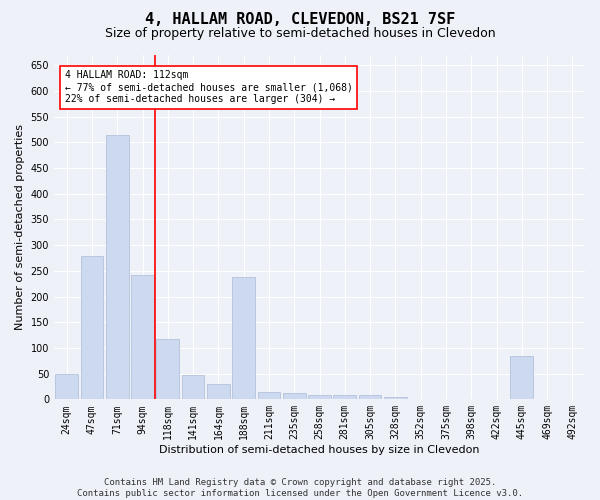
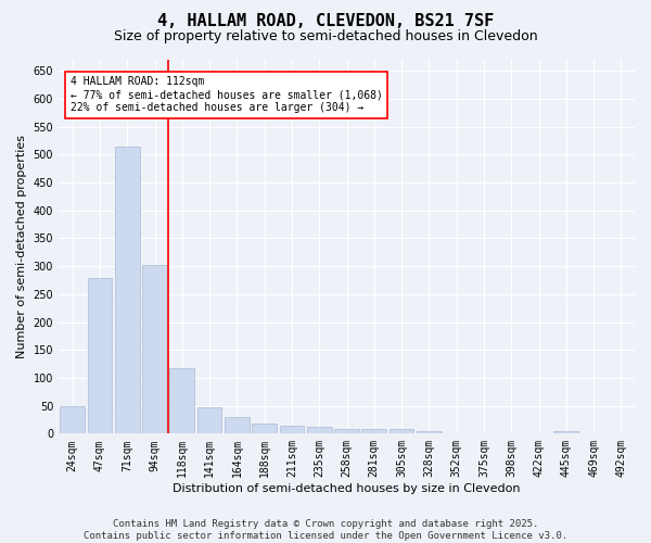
94sqm: 242 -> 302
188sqm: 238 -> 18
445sqm: 84 -> 5
